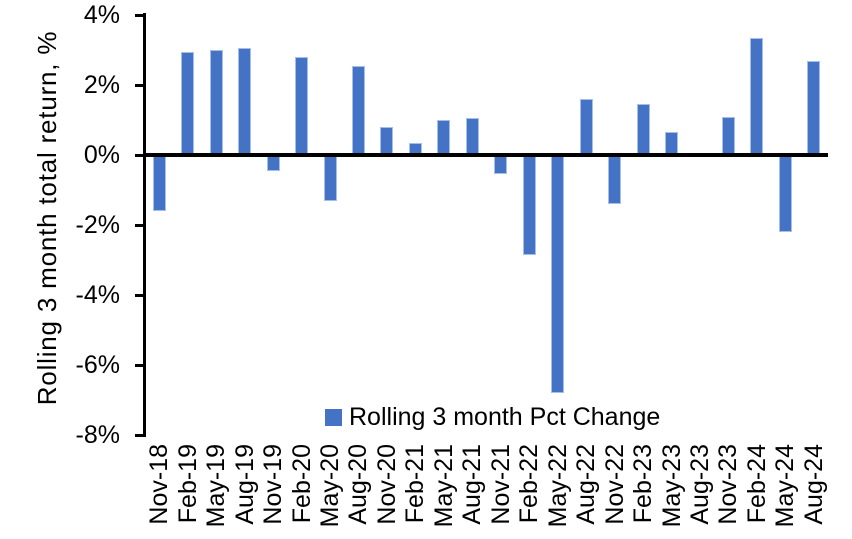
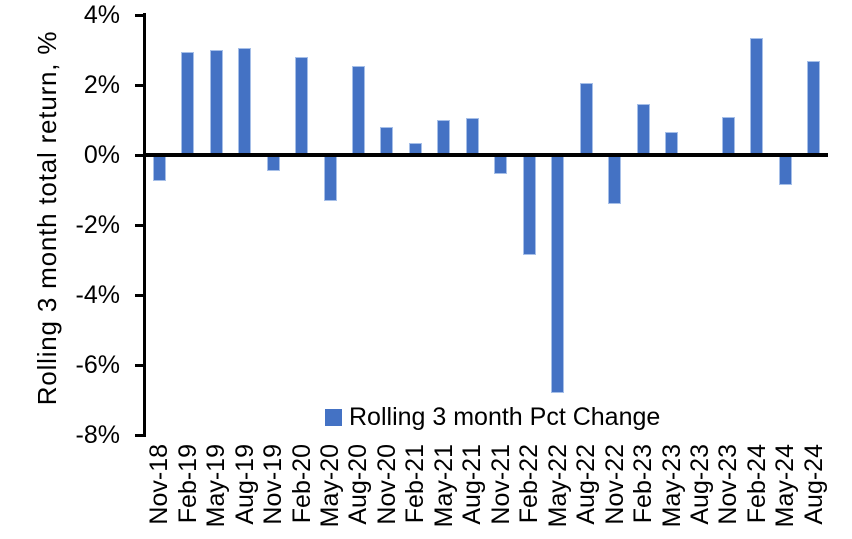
Nov-18: -1.6% -> -0.8%
Aug-22: 1.6% -> 2.0%
May-24: -2.2% -> -0.8%
